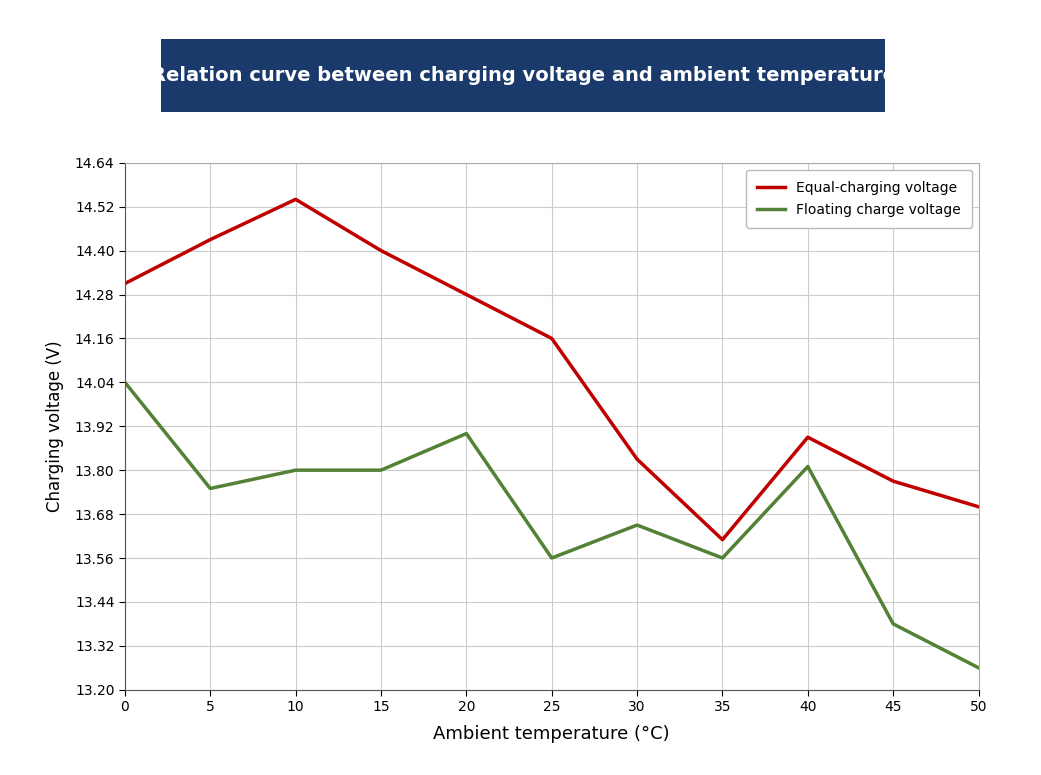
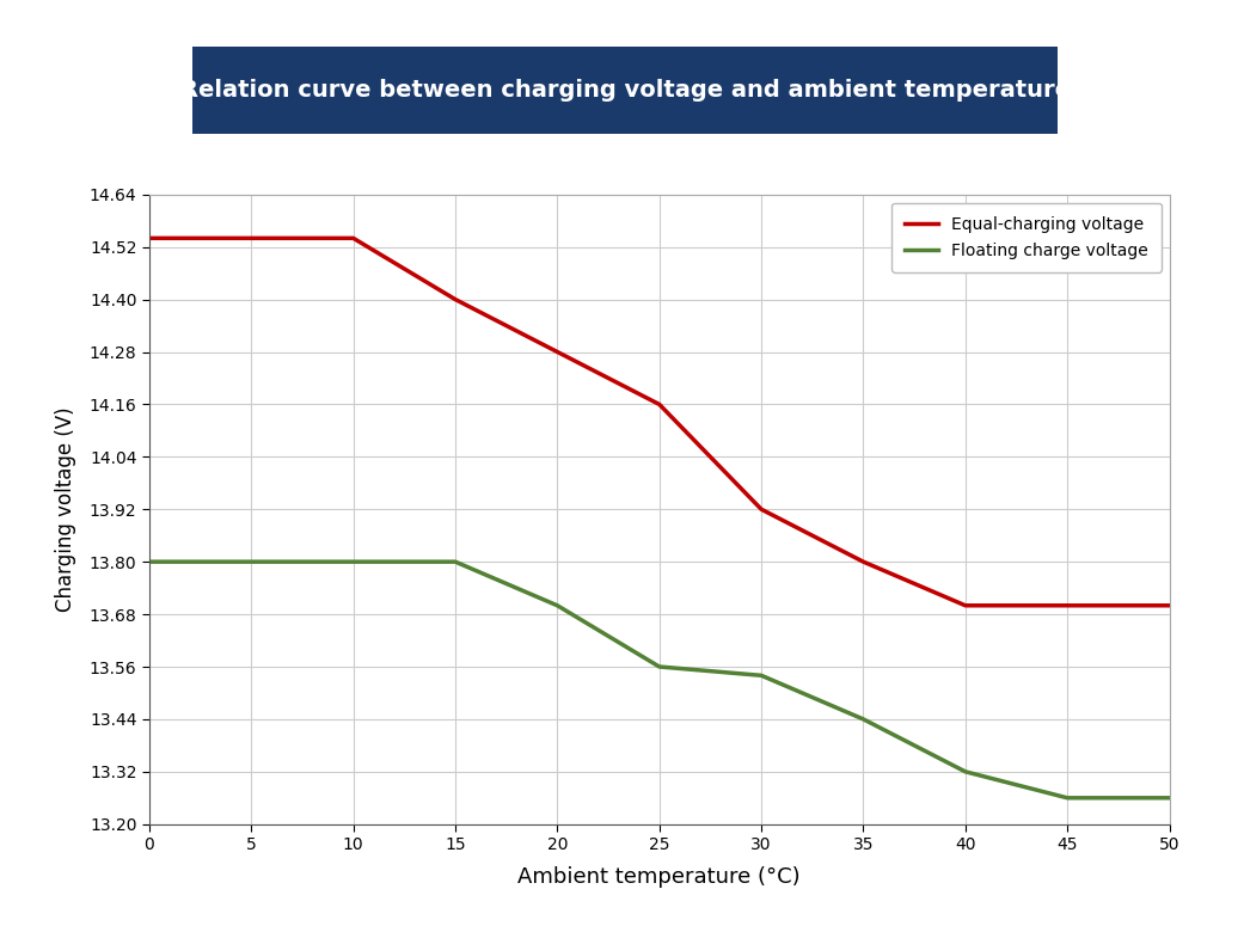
Equal-charging voltage/0: 14.31 -> 14.54
Floating charge voltage/0: 14.04 -> 13.80
Equal-charging voltage/5: 14.43 -> 14.54
Floating charge voltage/5: 13.75 -> 13.80
Floating charge voltage/20: 13.90 -> 13.70
Equal-charging voltage/30: 13.83 -> 13.92
Floating charge voltage/30: 13.65 -> 13.54
Equal-charging voltage/35: 13.61 -> 13.80
Floating charge voltage/35: 13.56 -> 13.44
Equal-charging voltage/40: 13.89 -> 13.70
Floating charge voltage/40: 13.81 -> 13.32
Equal-charging voltage/45: 13.77 -> 13.70
Floating charge voltage/45: 13.38 -> 13.26
